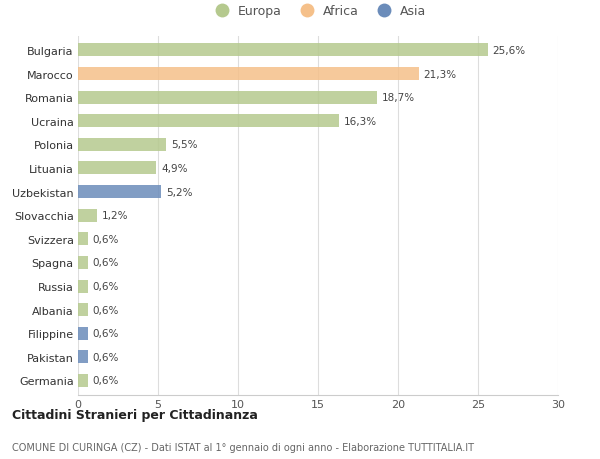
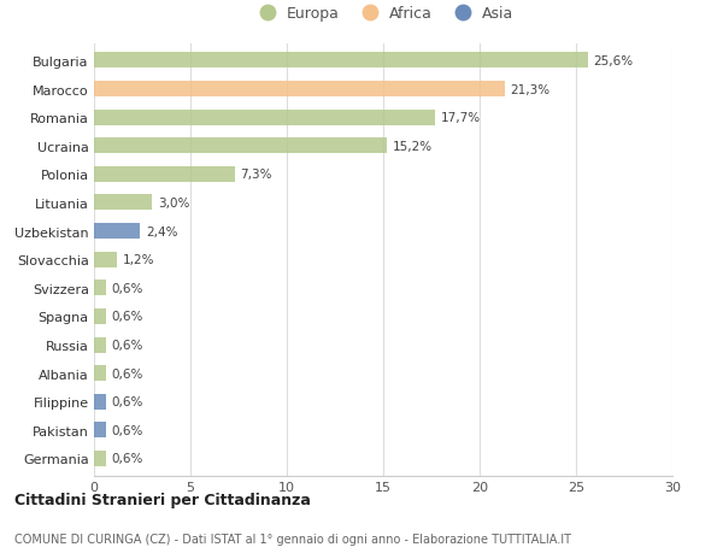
Romania: 18,7% -> 17,7%
Ucraina: 16,3% -> 15,2%
Polonia: 5,5% -> 7,3%
Lituania: 4,9% -> 3,0%
Uzbekistan: 5,2% -> 2,4%
